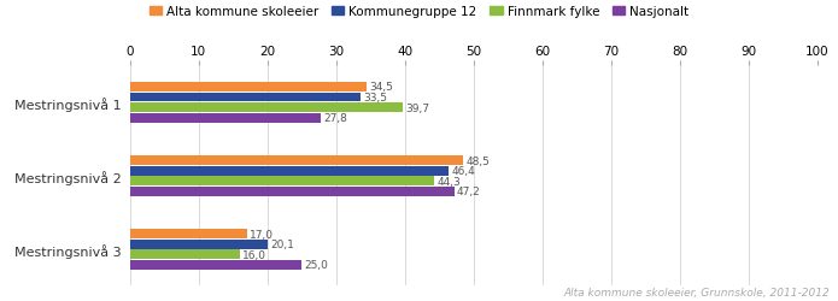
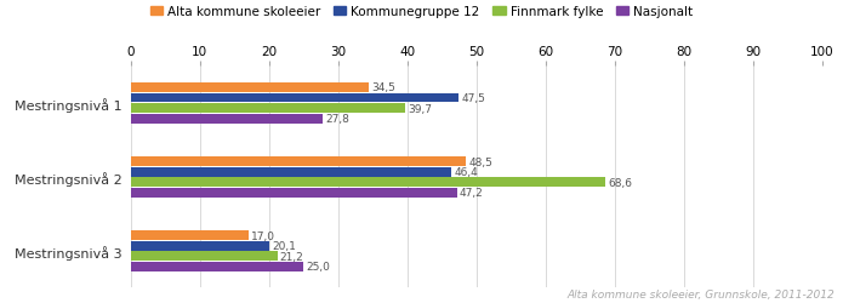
Kommunegruppe 12/Mestringsnivå 1: 33,5 -> 47,5
Finnmark fylke/Mestringsnivå 2: 44,3 -> 68,6
Finnmark fylke/Mestringsnivå 3: 16,0 -> 21,2
